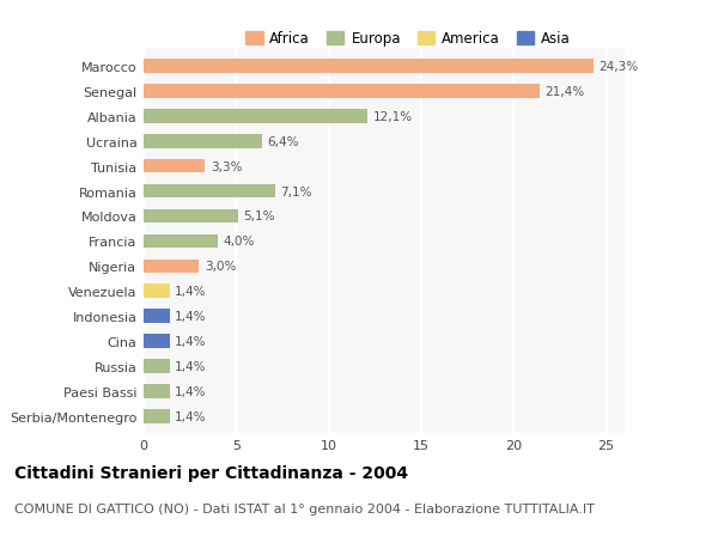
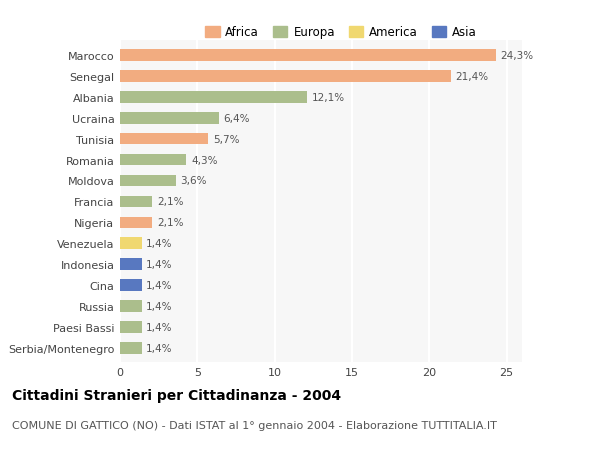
Tunisia: 3,3% -> 5,7%
Romania: 7,1% -> 4,3%
Moldova: 5,1% -> 3,6%
Francia: 4,0% -> 2,1%
Nigeria: 3,0% -> 2,1%
